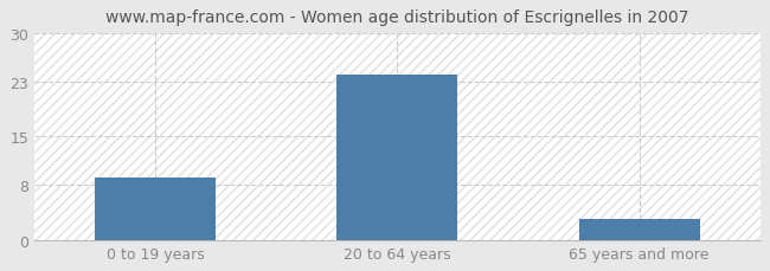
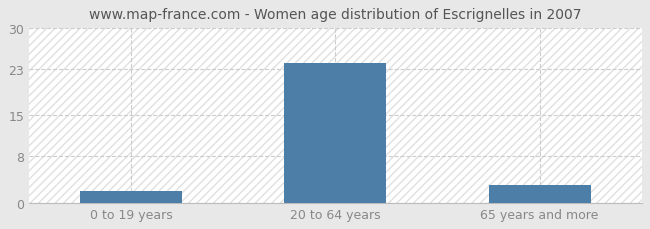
0 to 19 years: 9 -> 2
